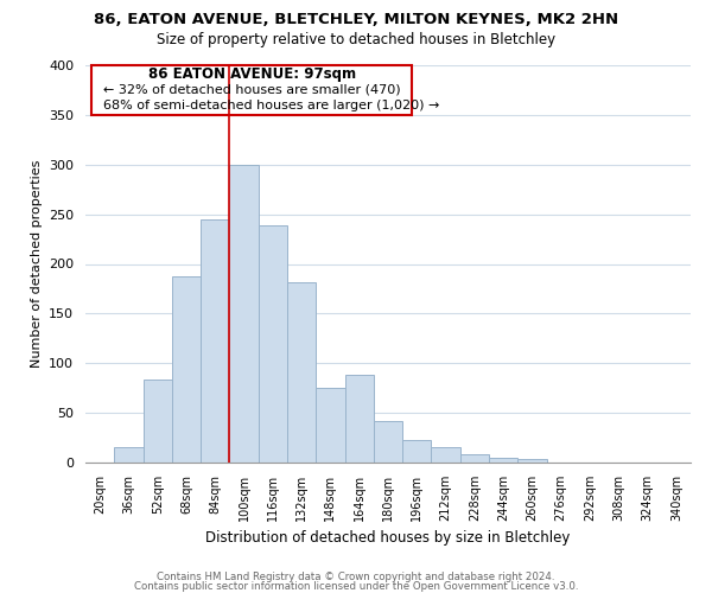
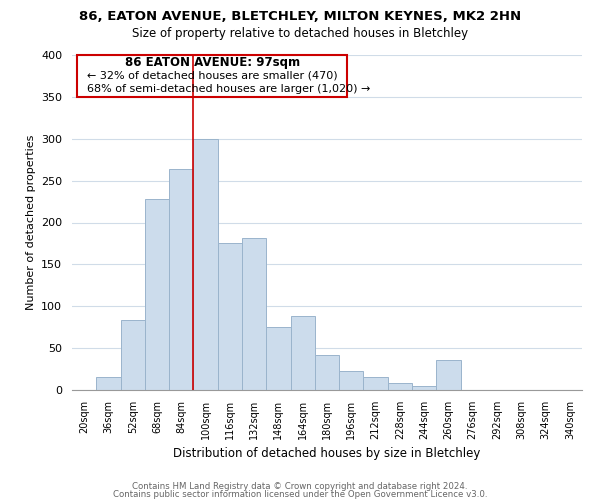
68sqm: 188 -> 228
84sqm: 245 -> 264
116sqm: 239 -> 176
260sqm: 3 -> 36
